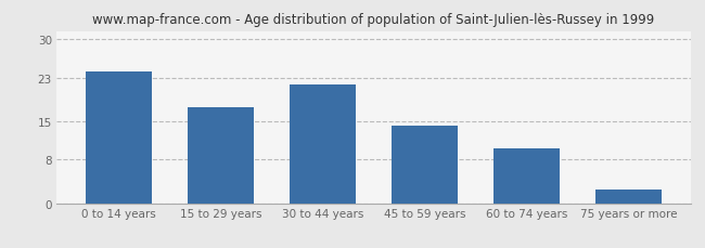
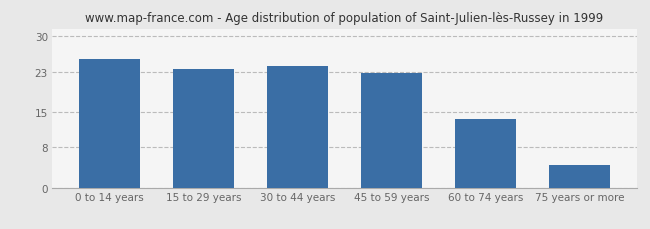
0 to 14 years: 24.2 -> 25.5
15 to 29 years: 17.6 -> 23.5
30 to 44 years: 21.8 -> 24.2
45 to 59 years: 14.2 -> 22.8
60 to 74 years: 10.0 -> 13.7
75 years or more: 2.6 -> 4.5
